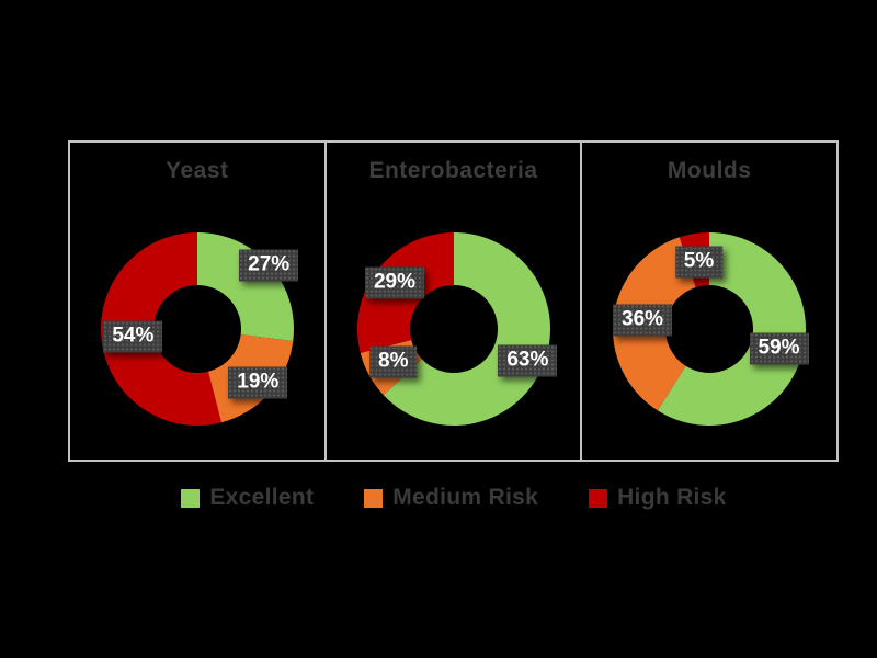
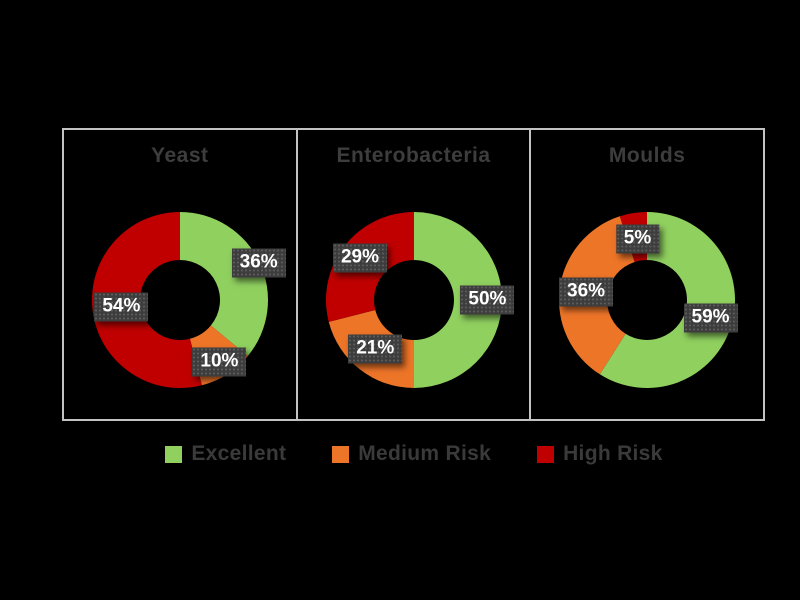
Yeast/Excellent: 27% -> 36%
Yeast/Medium Risk: 19% -> 10%
Enterobacteria/Excellent: 63% -> 50%
Enterobacteria/Medium Risk: 8% -> 21%
